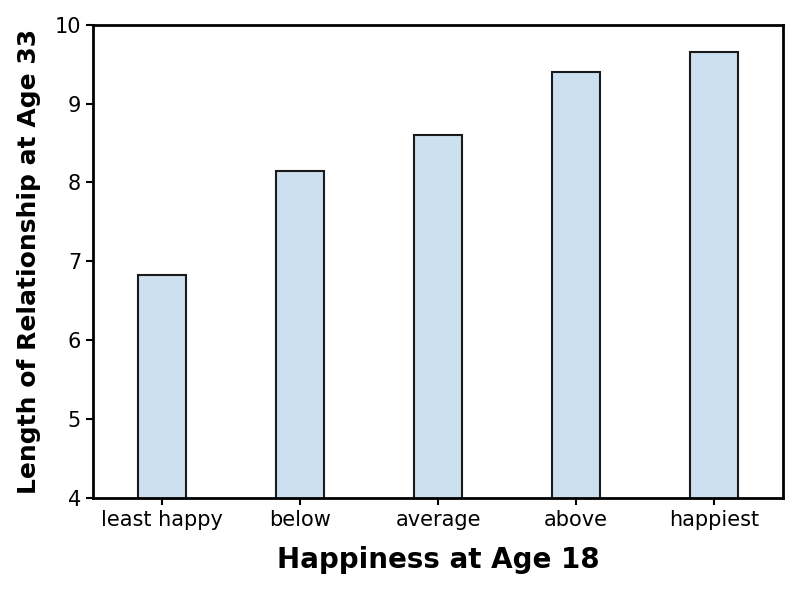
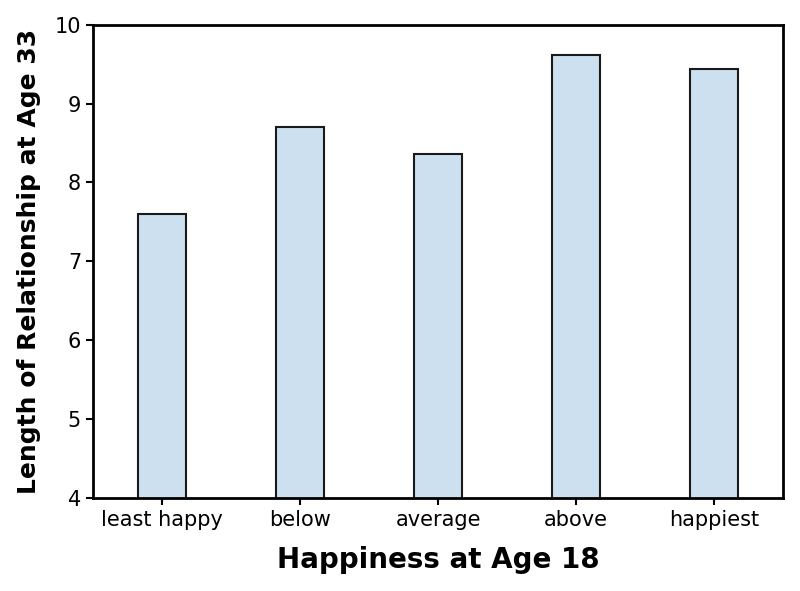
least happy: 6.83 -> 7.60
below: 8.15 -> 8.70
average: 8.60 -> 8.36
above: 9.40 -> 9.62
happiest: 9.65 -> 9.44
